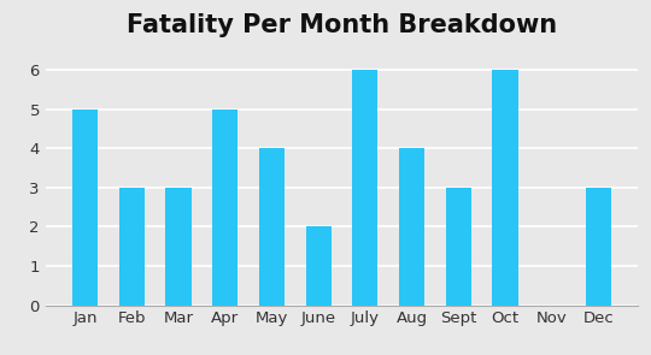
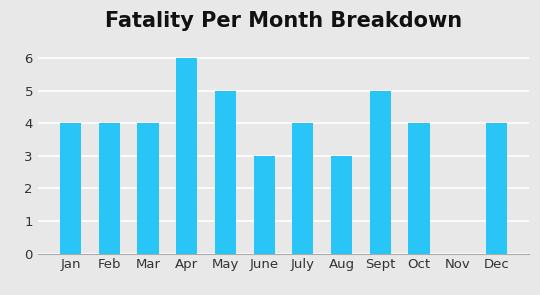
Jan: 5 -> 4
Feb: 3 -> 4
Mar: 3 -> 4
Apr: 5 -> 6
May: 4 -> 5
June: 2 -> 3
July: 6 -> 4
Aug: 4 -> 3
Sept: 3 -> 5
Oct: 6 -> 4
Dec: 3 -> 4
